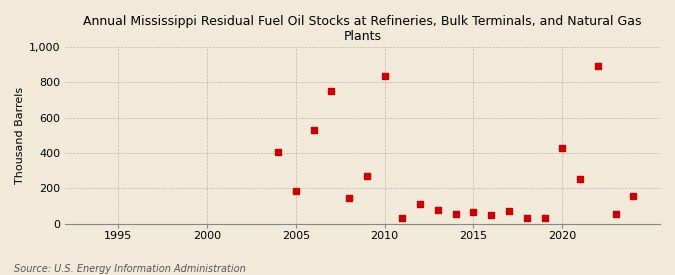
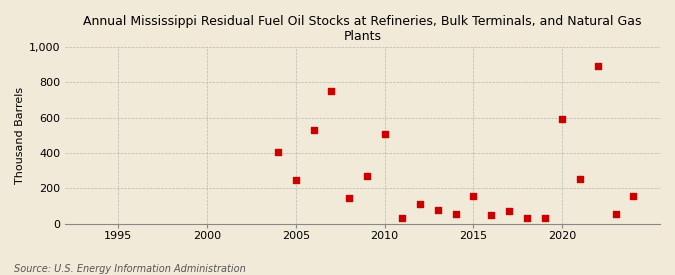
2005: 180 -> 250
2010: 840 -> 510
2015: 60 -> 160
2020: 430 -> 590
